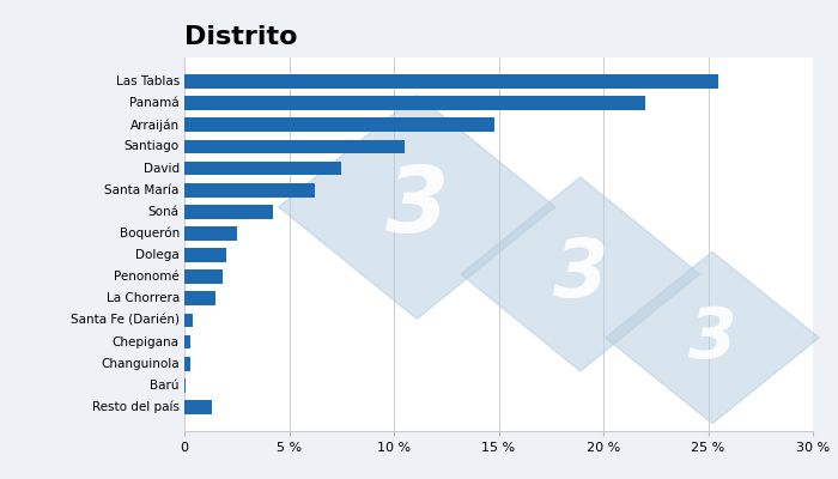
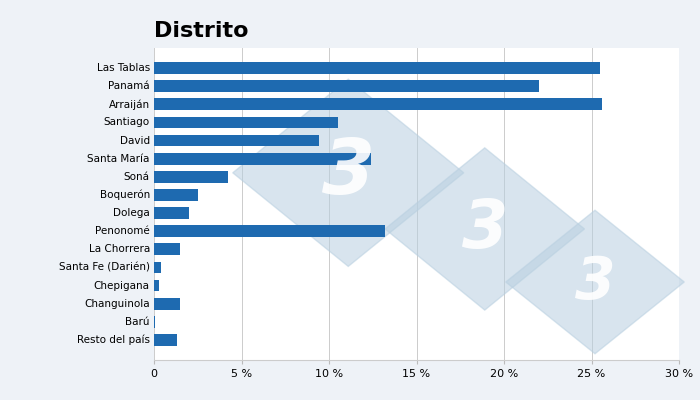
Arraiján: 14.8 % -> 25.6 %
David: 7.5 % -> 9.4 %
Santa María: 6.2 % -> 12.4 %
Penonomé: 1.8 % -> 13.2 %
Changuinola: 0.3 % -> 1.5 %
